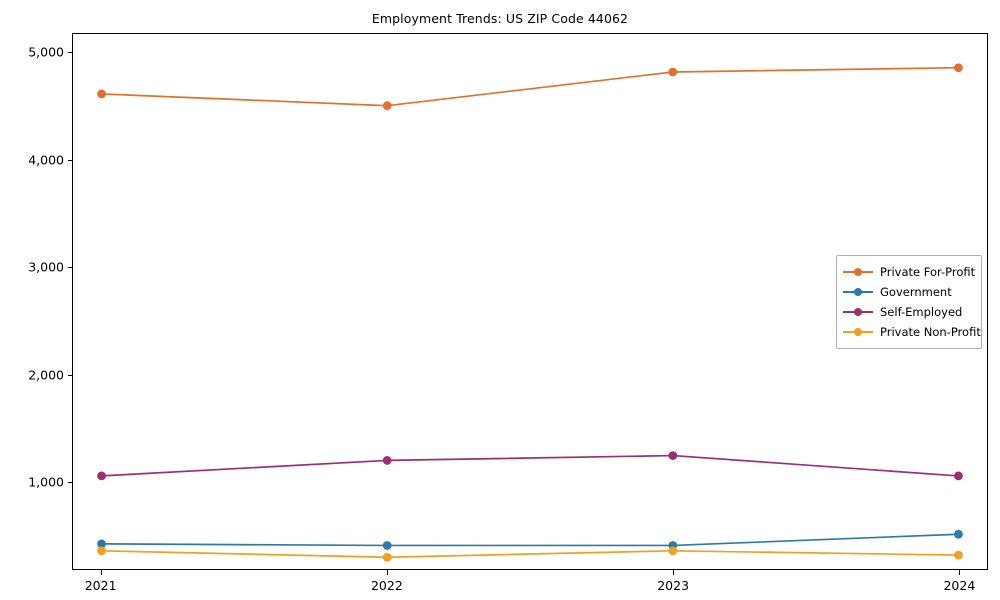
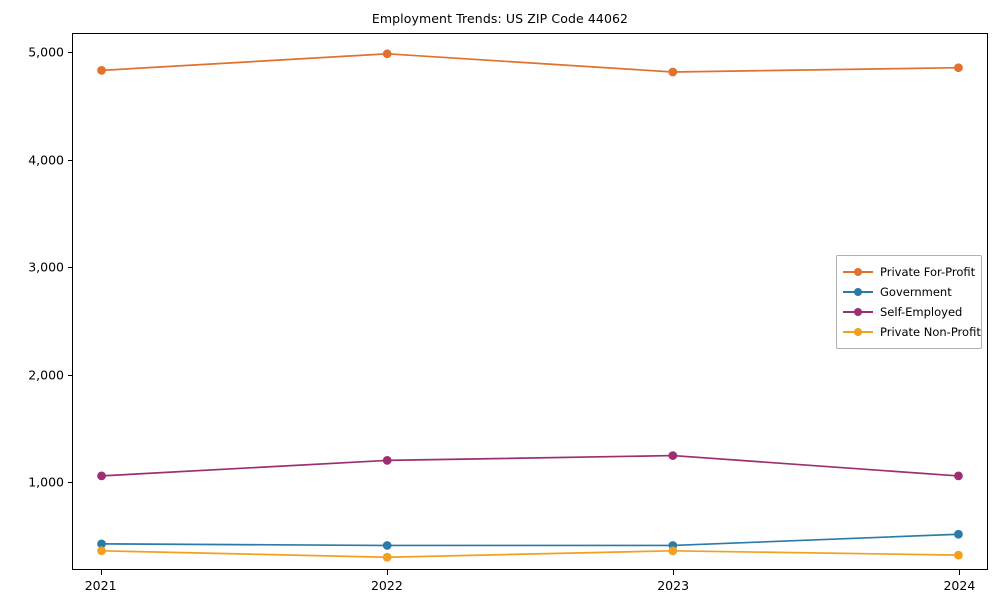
Private For-Profit/2021: 4620 -> 4840
Private For-Profit/2022: 4510 -> 5000
